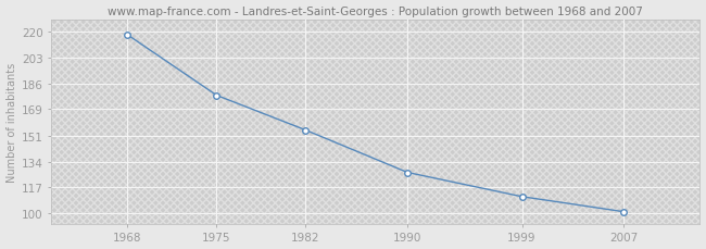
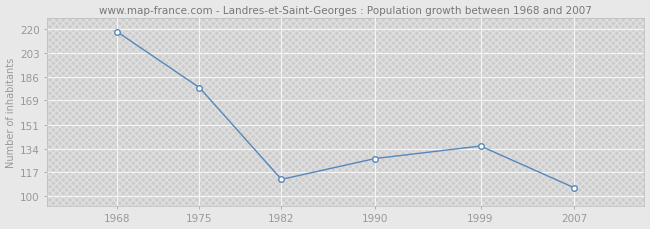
1982: 155 -> 112
1999: 111 -> 136
2007: 101 -> 106
